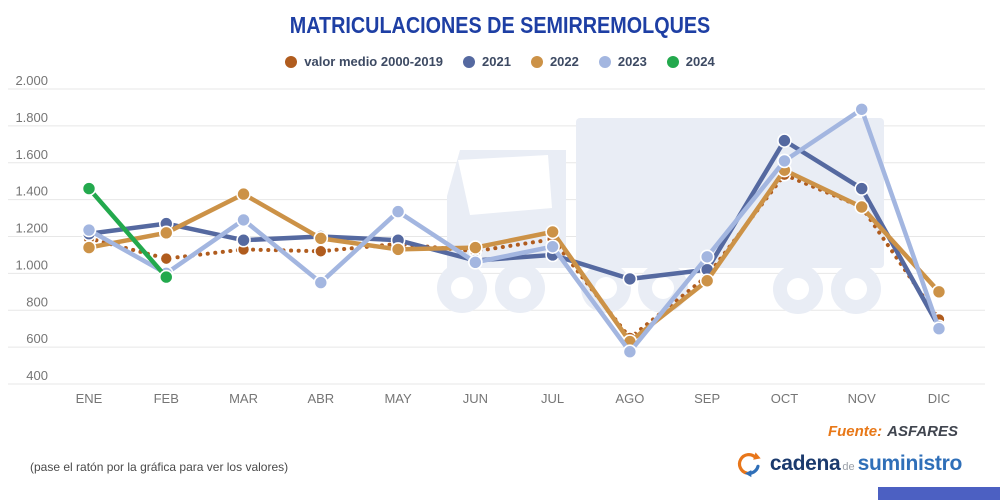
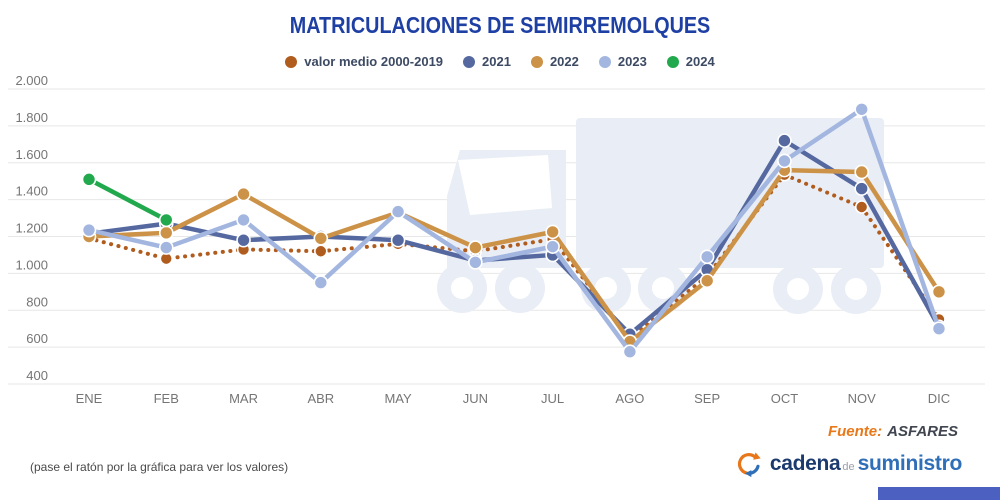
2022/ENE: 1140 -> 1200
2024/ENE: 1460 -> 1510
2023/FEB: 1000 -> 1140
2024/FEB: 980 -> 1290
2022/MAY: 1130 -> 1330
2021/AGO: 970 -> 670
2022/NOV: 1360 -> 1550
